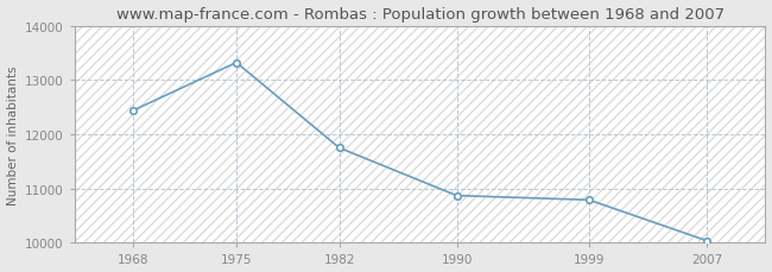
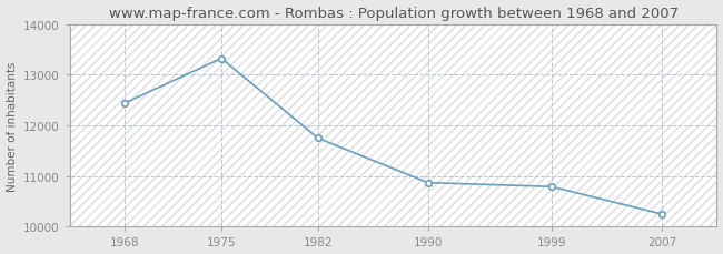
2007: 10040 -> 10250
